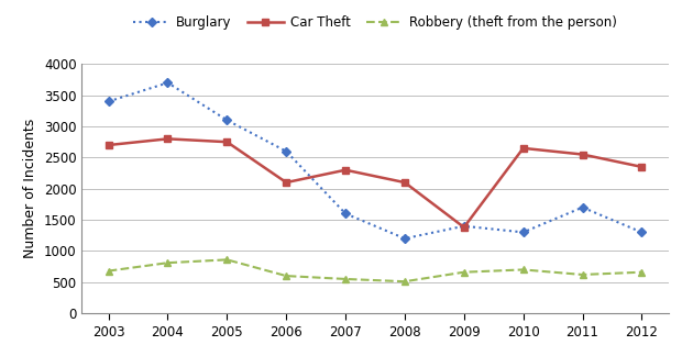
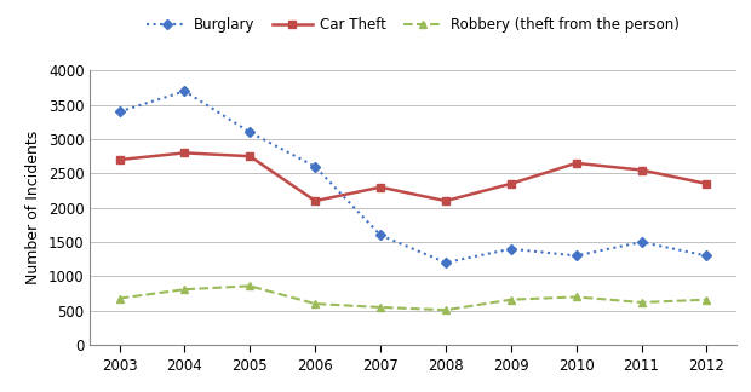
Car Theft/2009: 1380 -> 2350
Burglary/2011: 1700 -> 1500
